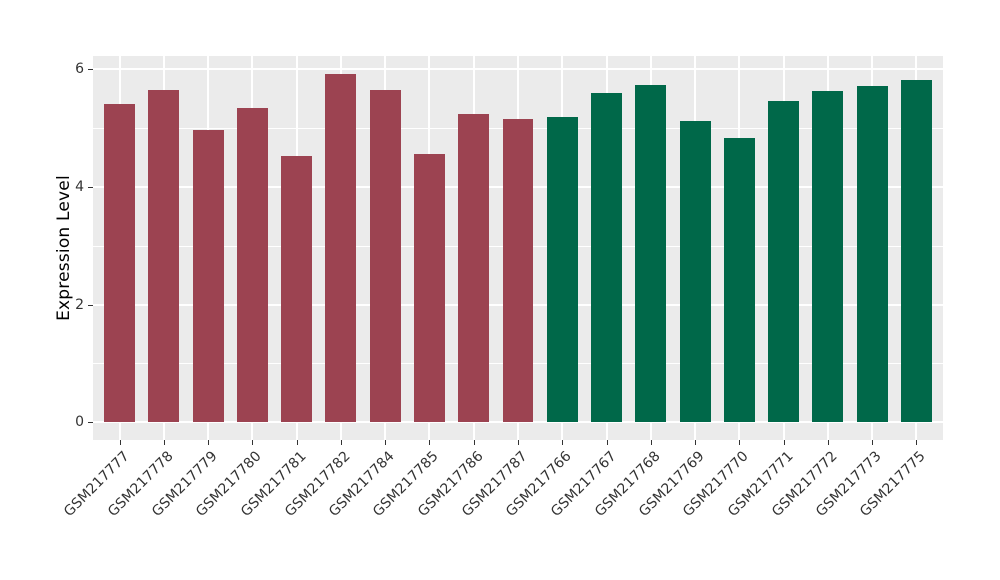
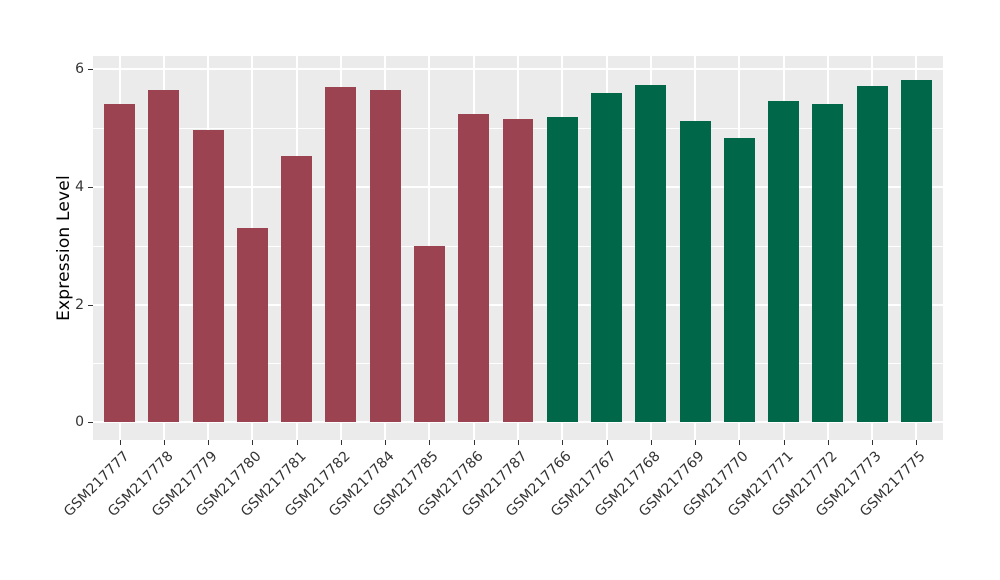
GSM217780: 5.3 -> 3.3
GSM217782: 5.9 -> 5.7
GSM217785: 4.6 -> 3.0
GSM217772: 5.6 -> 5.4
